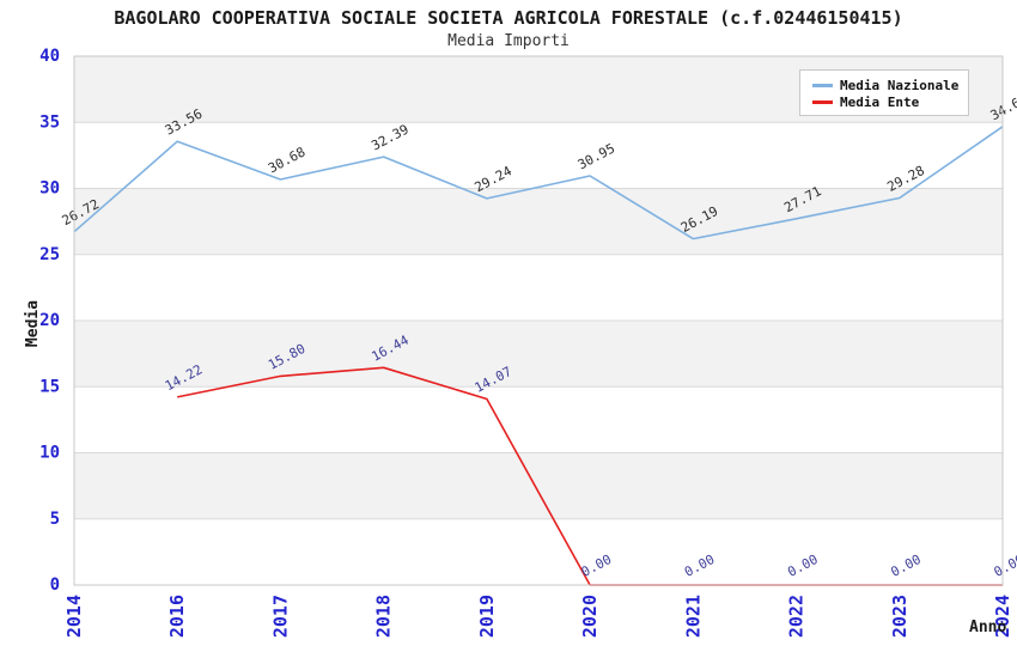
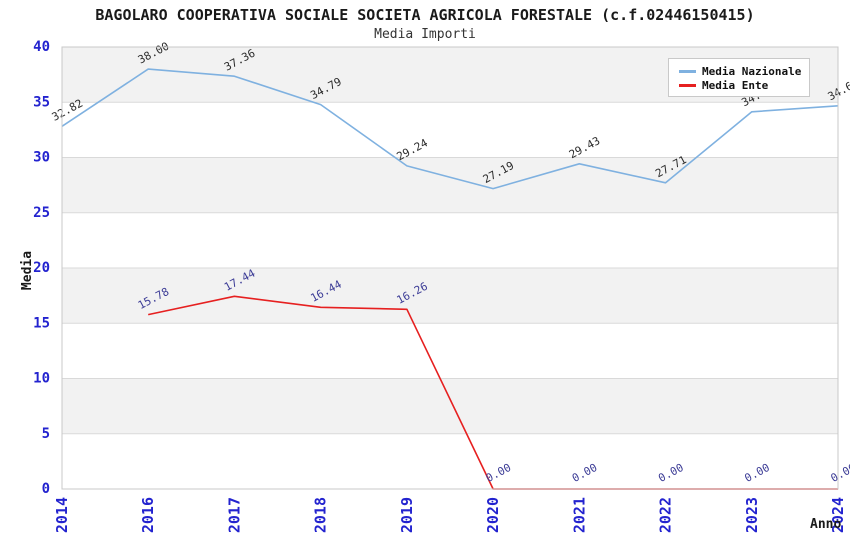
Media Nazionale/2014: 26.72 -> 32.82
Media Nazionale/2016: 33.56 -> 38.00
Media Ente/2016: 14.22 -> 15.78
Media Nazionale/2017: 30.68 -> 37.36
Media Ente/2017: 15.80 -> 17.44
Media Nazionale/2018: 32.39 -> 34.79
Media Ente/2019: 14.07 -> 16.26
Media Nazionale/2020: 30.95 -> 27.19
Media Nazionale/2021: 26.19 -> 29.43
Media Nazionale/2023: 29.28 -> 34.14
